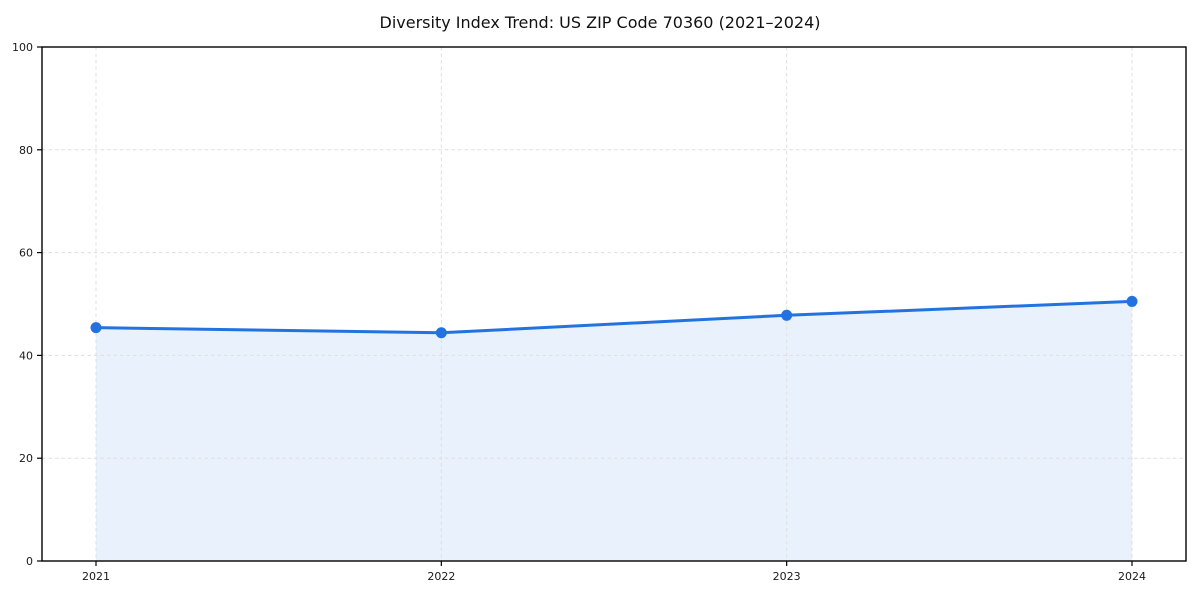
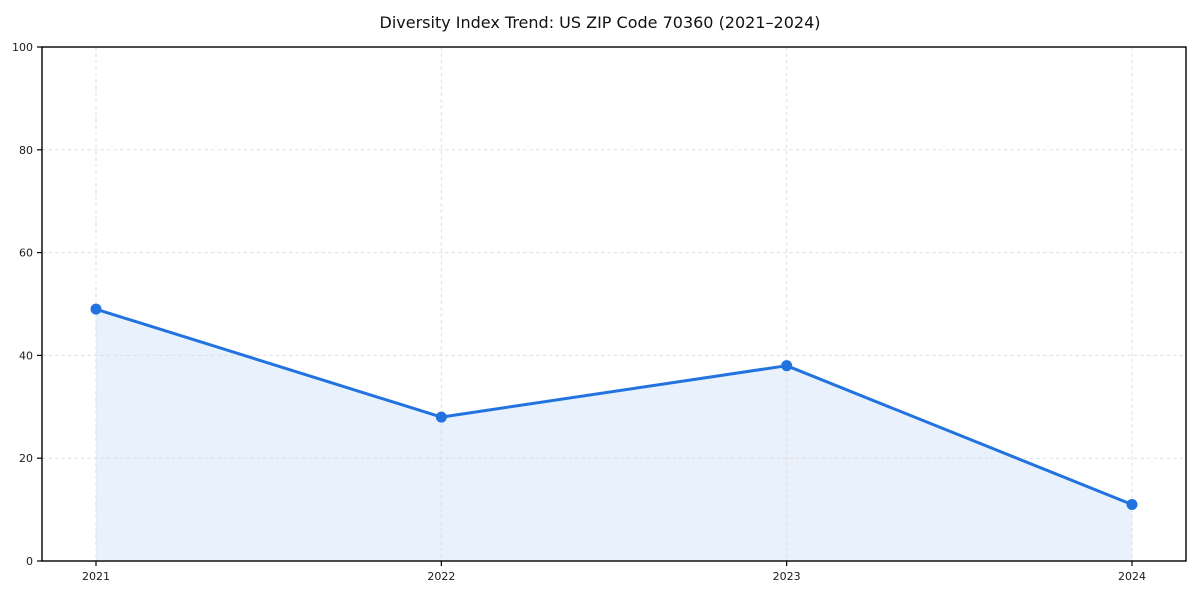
2021: 45 -> 49
2022: 44 -> 28
2023: 48 -> 38
2024: 50 -> 11
